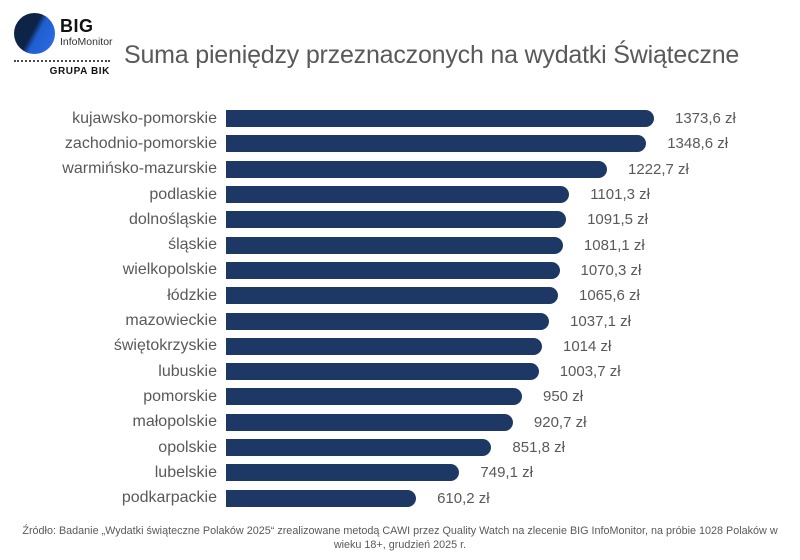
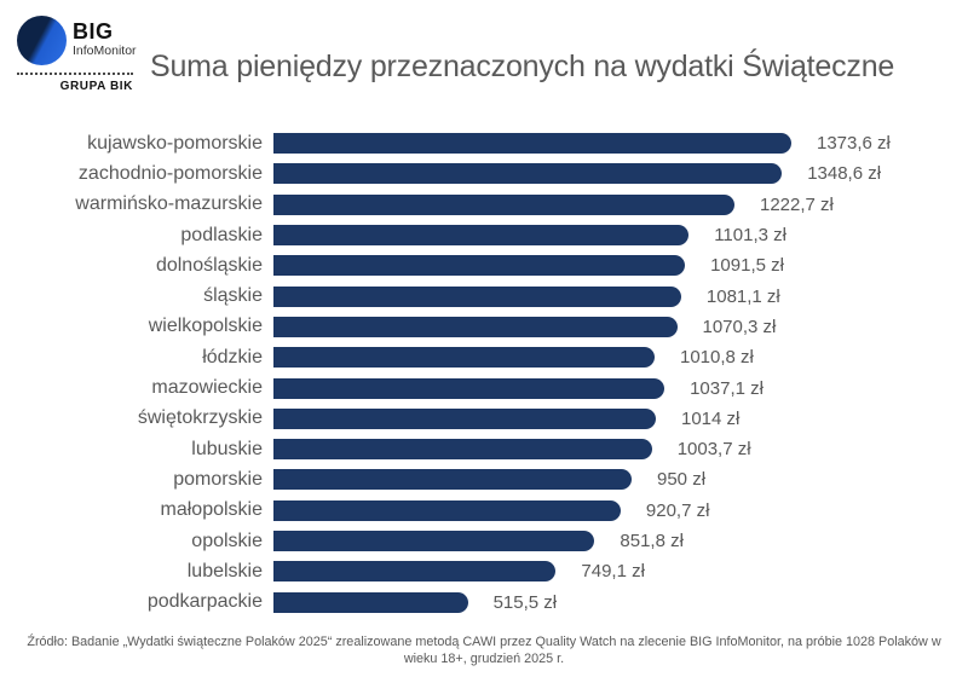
łódzkie: 1065,6 -> 1010,8
podkarpackie: 610,2 -> 515,5
